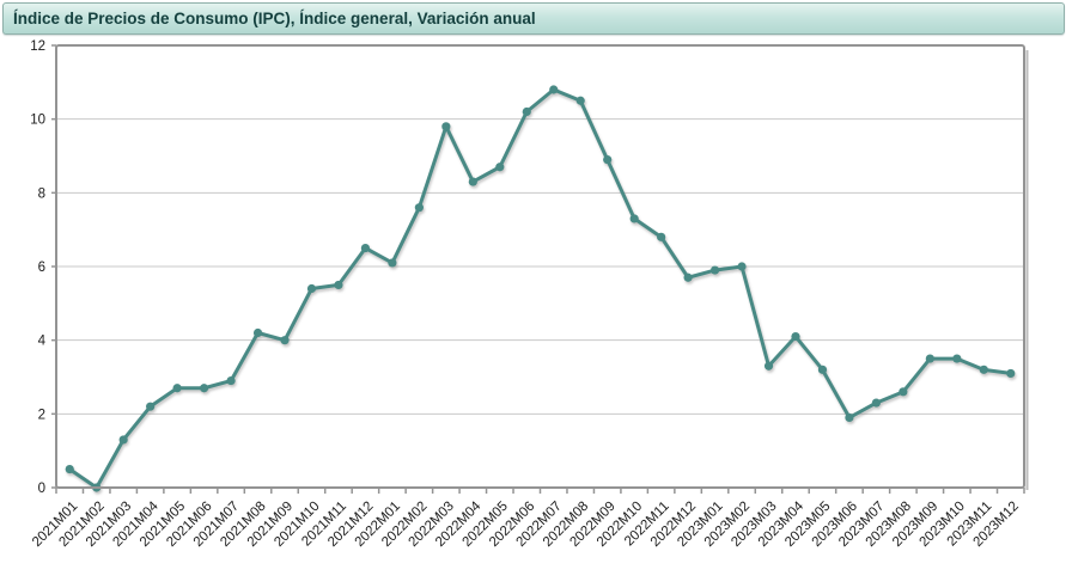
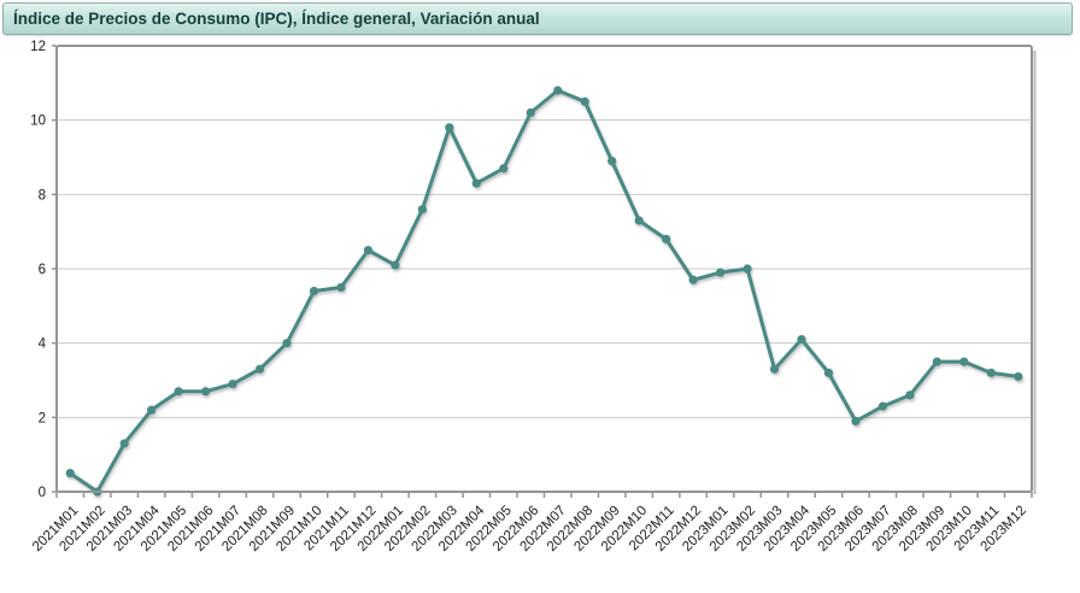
2021M08: 4.2 -> 3.3
